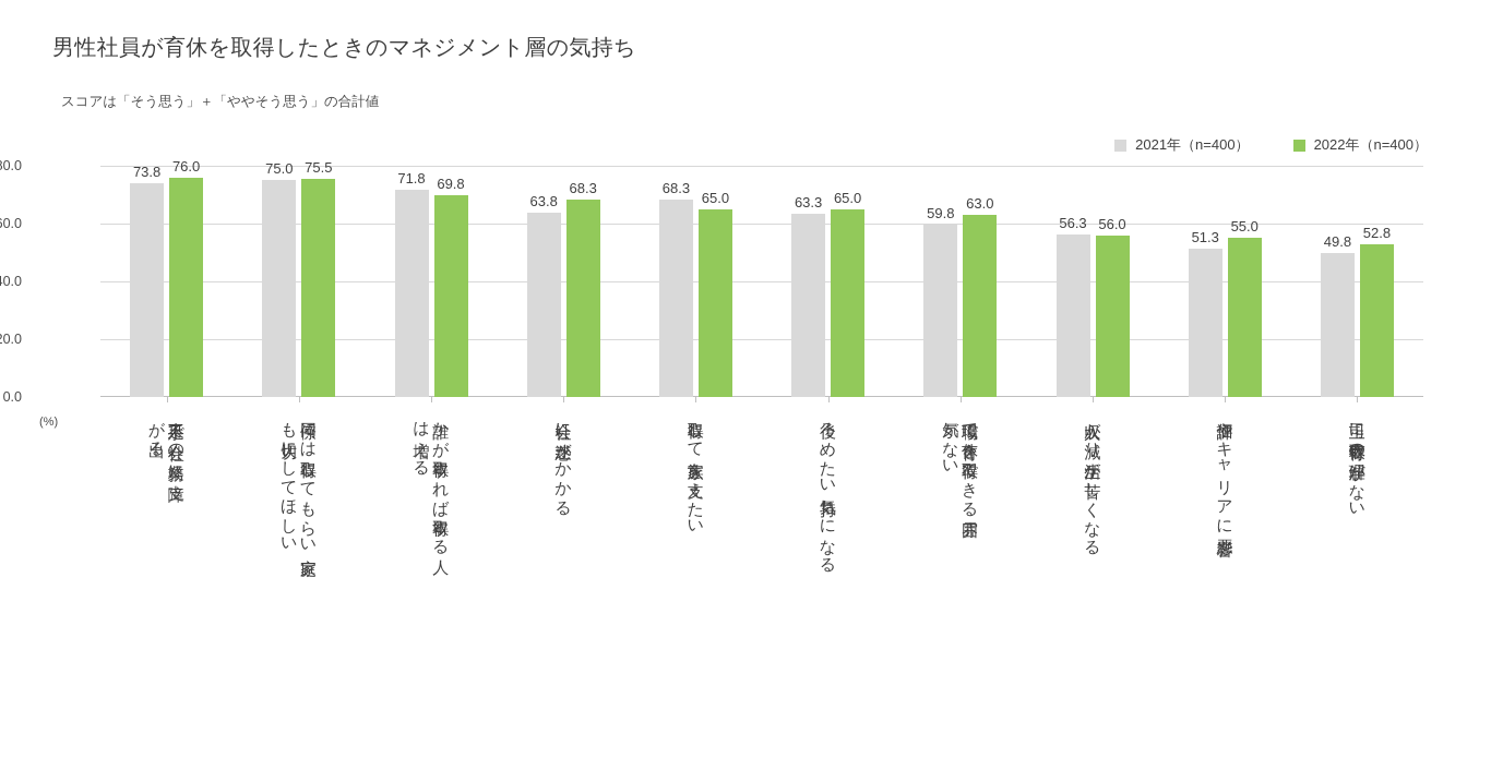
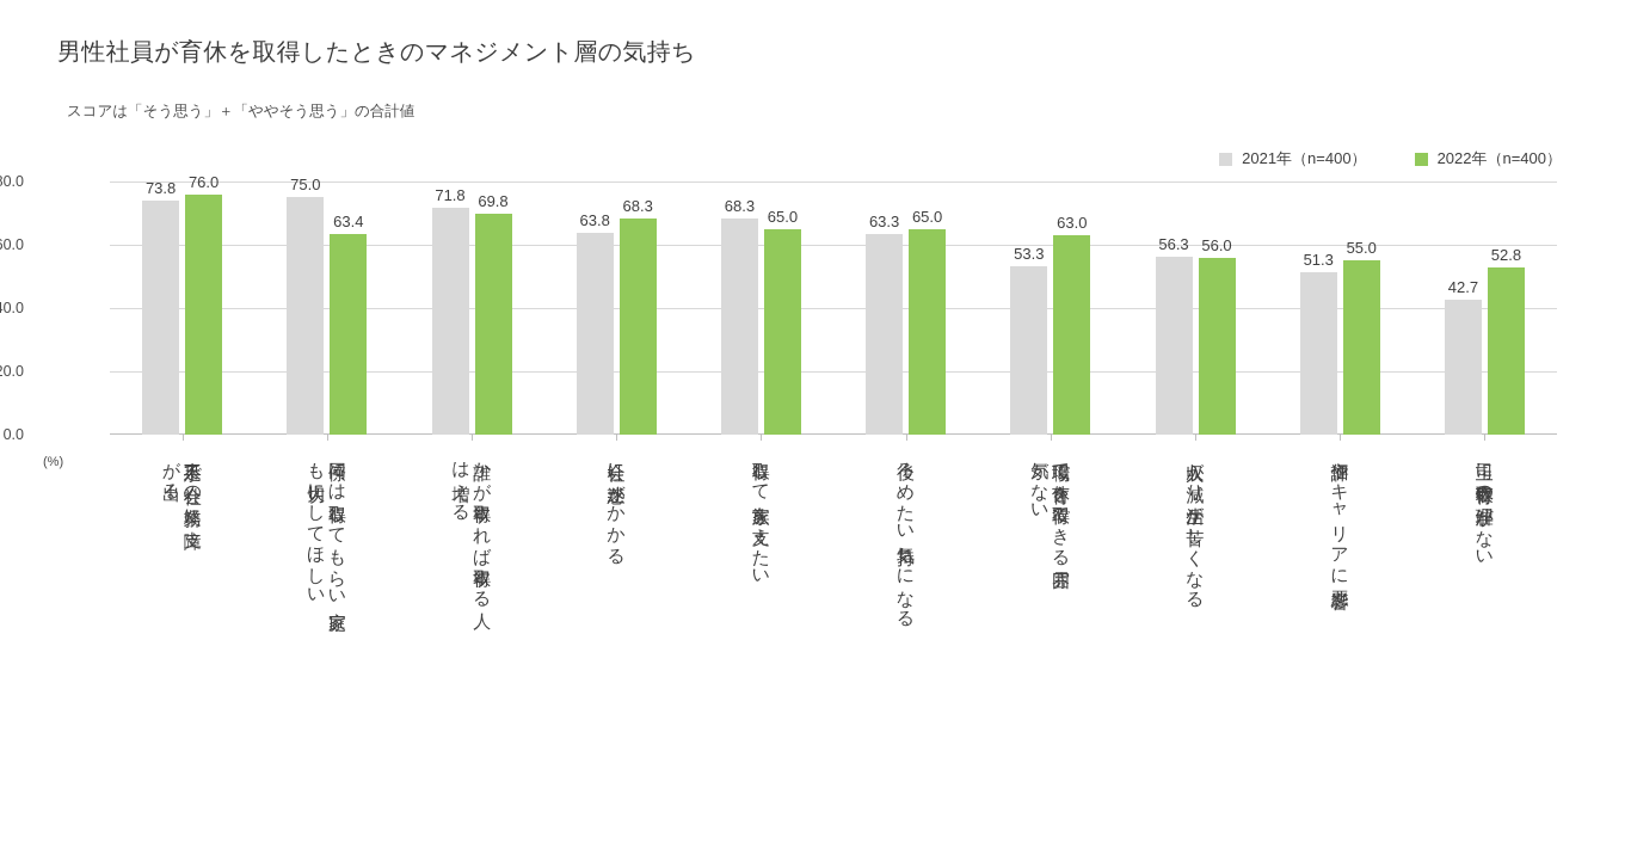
2022年（n=400）/同僚には取得してもらい家庭も大切にしてほしい: 75.5 -> 63.4
2021年（n=400）/職場で育休を取得できる雰囲気がない: 59.8 -> 53.3
2021年（n=400）/上司に育休取得の理解がない: 49.8 -> 42.7
